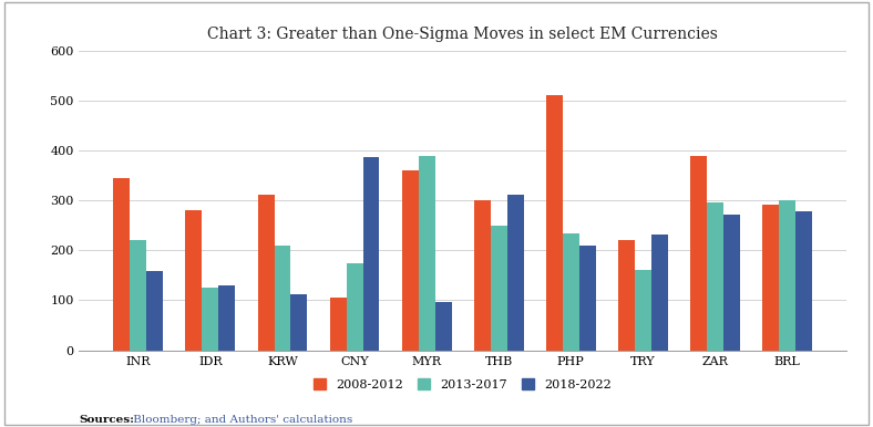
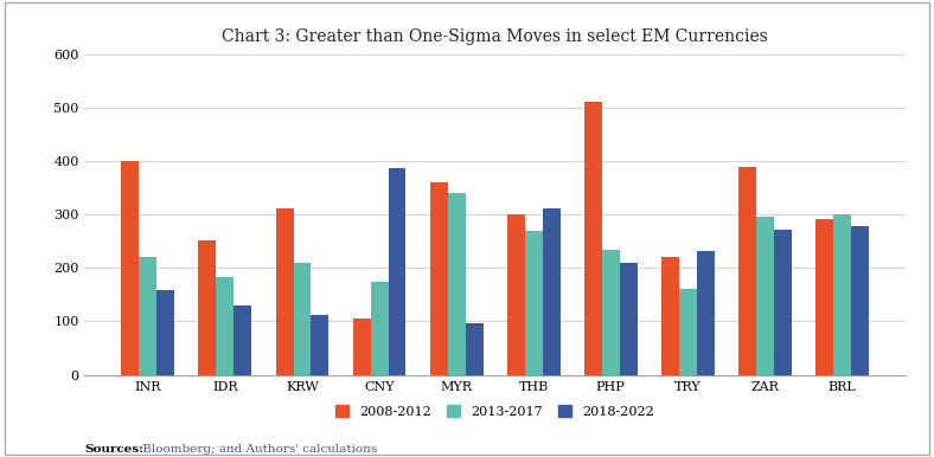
2008-2012/INR: 345 -> 400
2008-2012/IDR: 280 -> 253
2013-2017/IDR: 125 -> 183
2013-2017/MYR: 390 -> 342
2013-2017/THB: 250 -> 270
